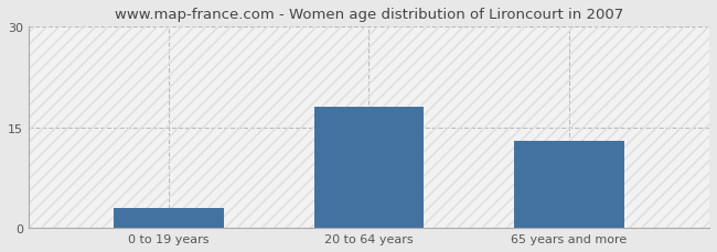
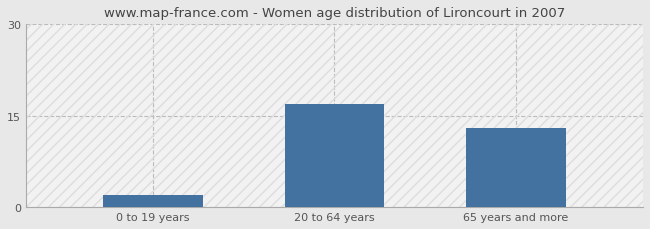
0 to 19 years: 3 -> 2
20 to 64 years: 18 -> 17
